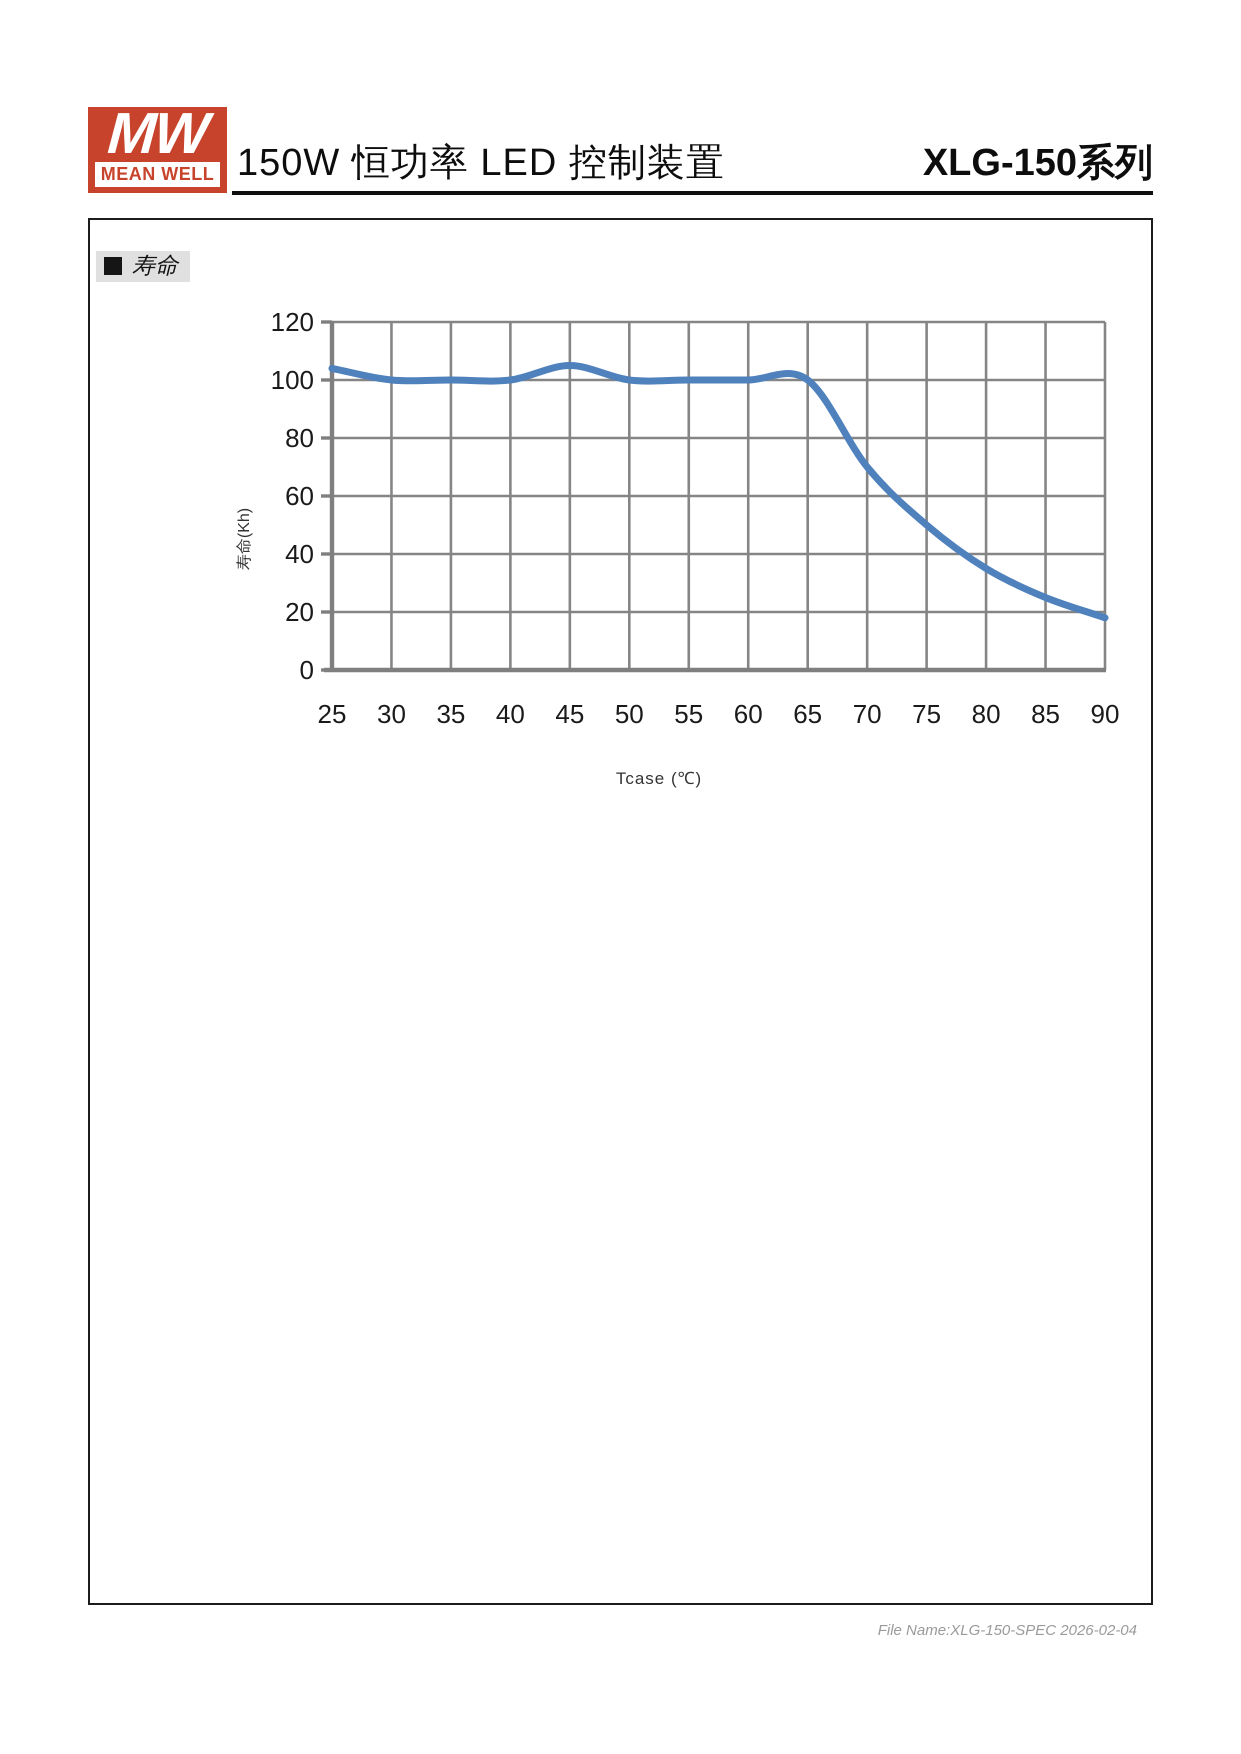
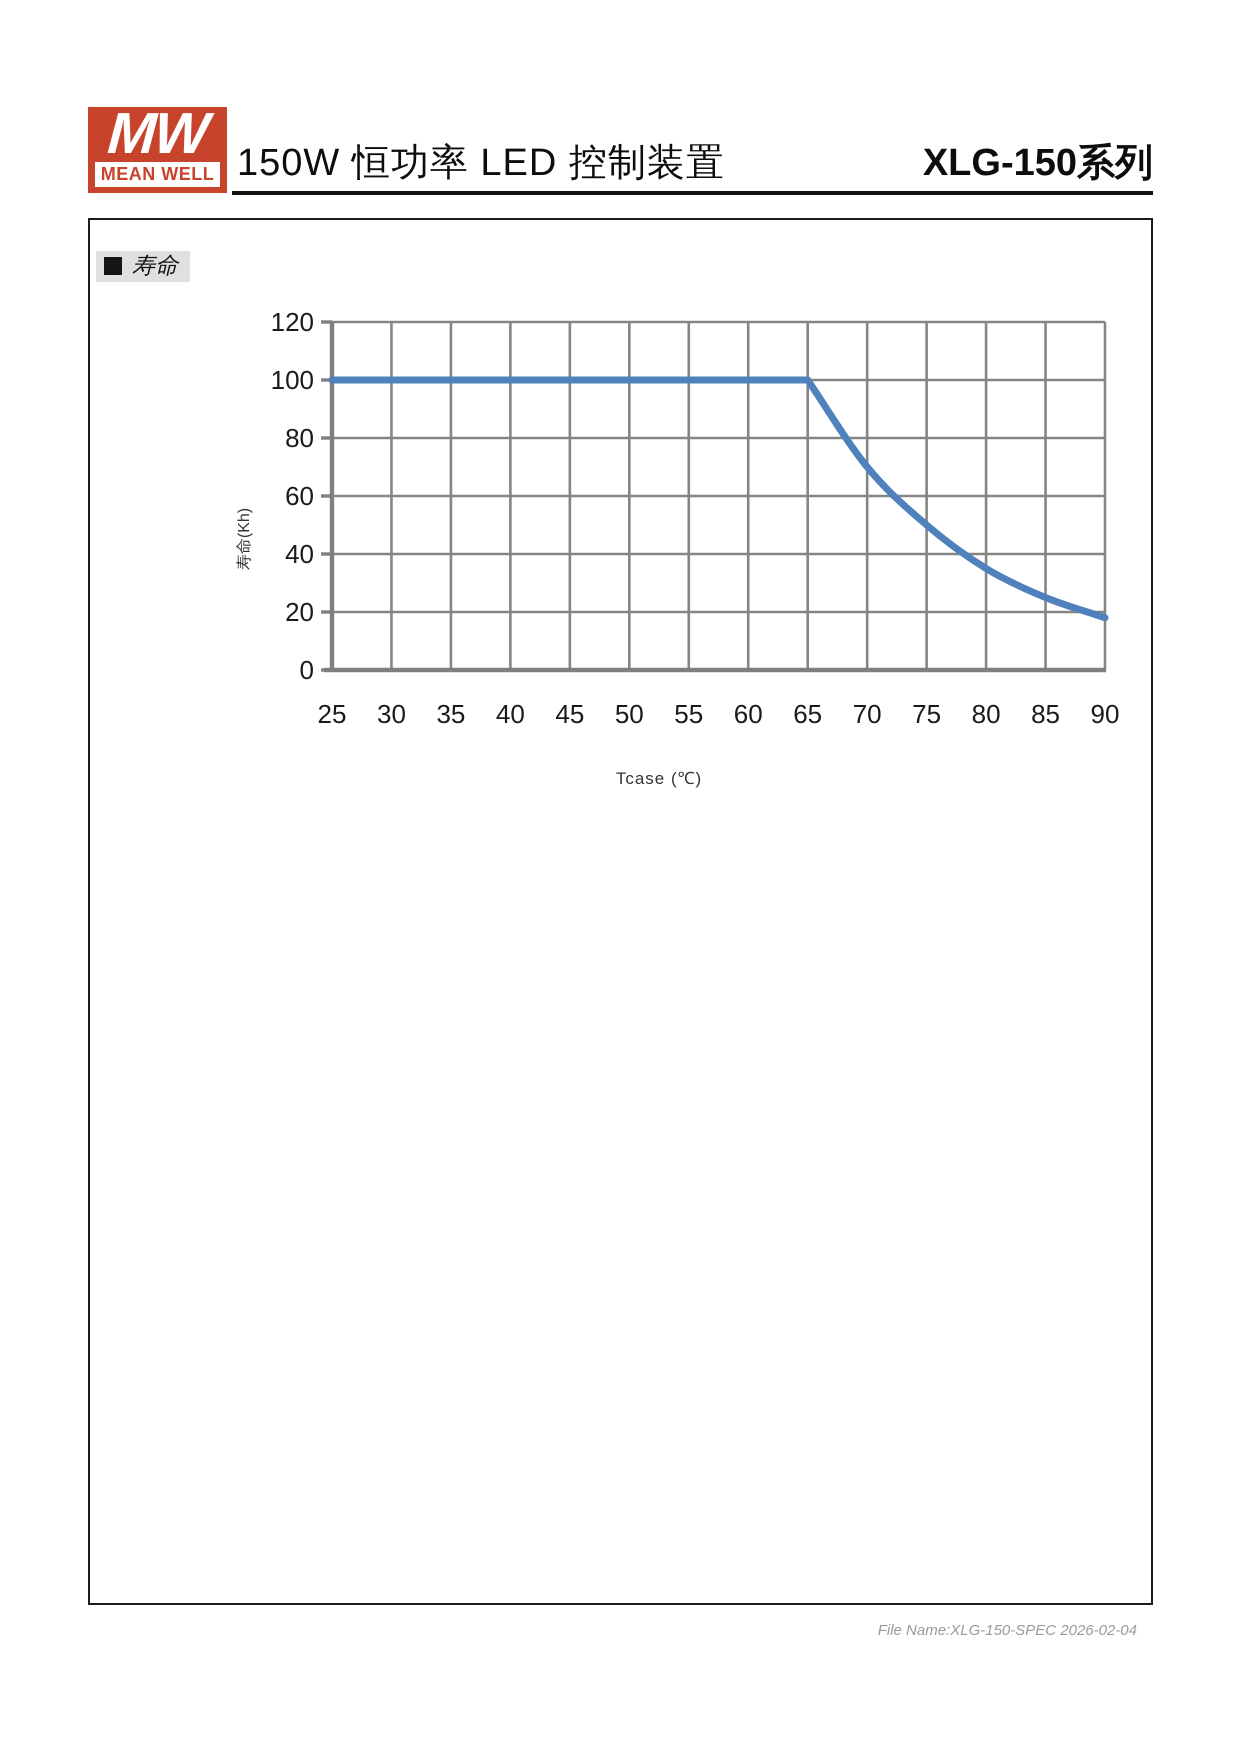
25: 104 -> 100
45: 105 -> 100
